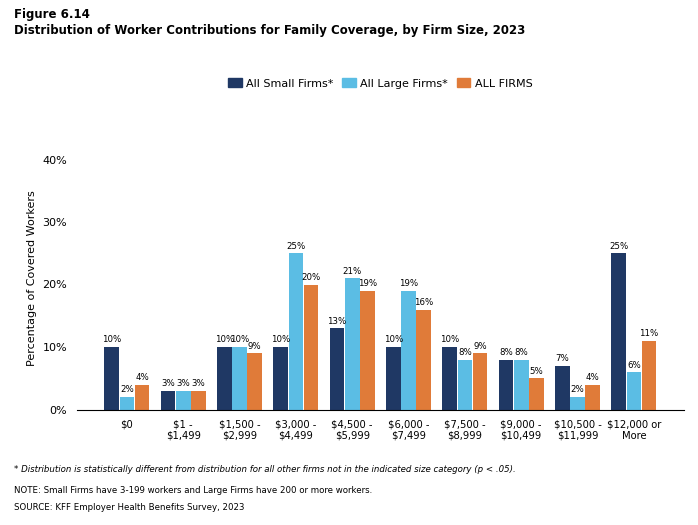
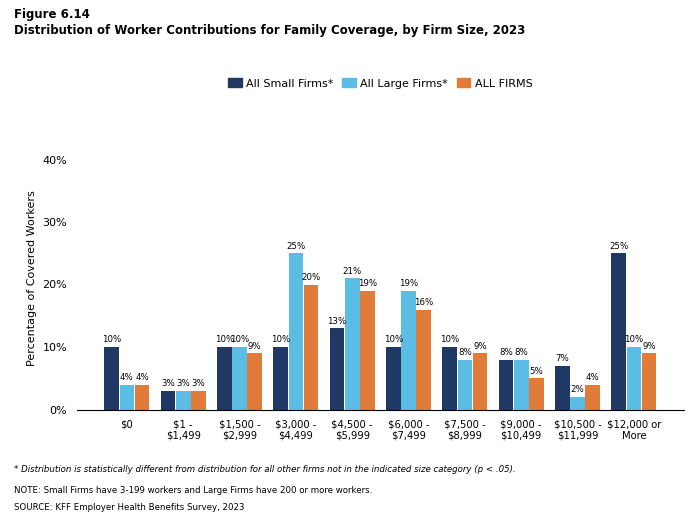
All Large Firms*/$0: 2% -> 4%
All Large Firms*/$12,000 or More: 6% -> 10%
ALL FIRMS/$12,000 or More: 11% -> 9%
